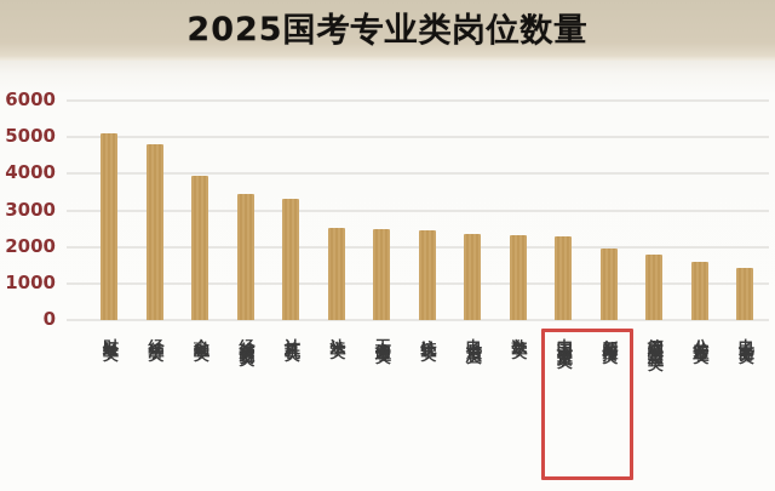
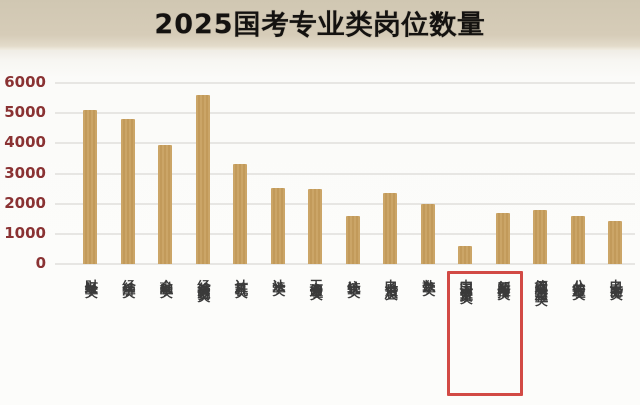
经济与贸易类: 3400 -> 5600
统计学类: 2400 -> 1600
数学类: 2300 -> 2000
中国语言文学类: 2300 -> 600
新闻传播类: 2000 -> 1700
